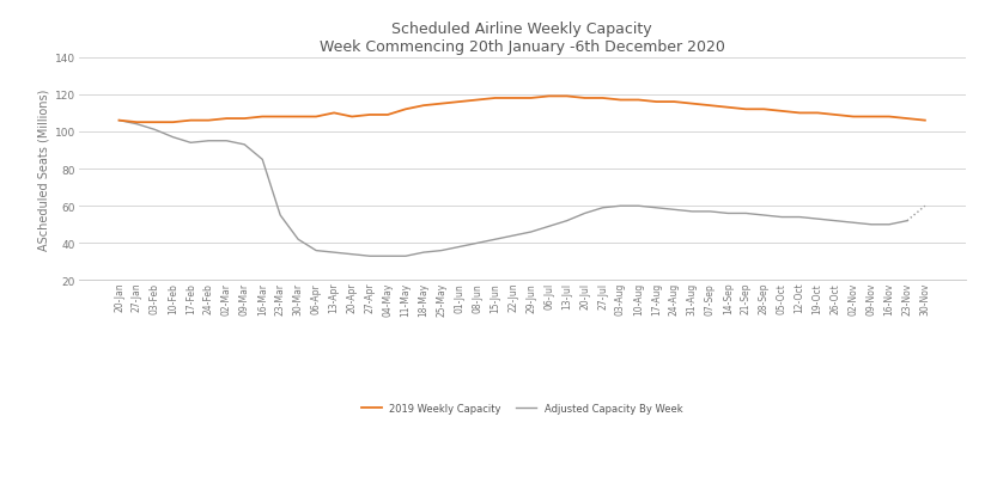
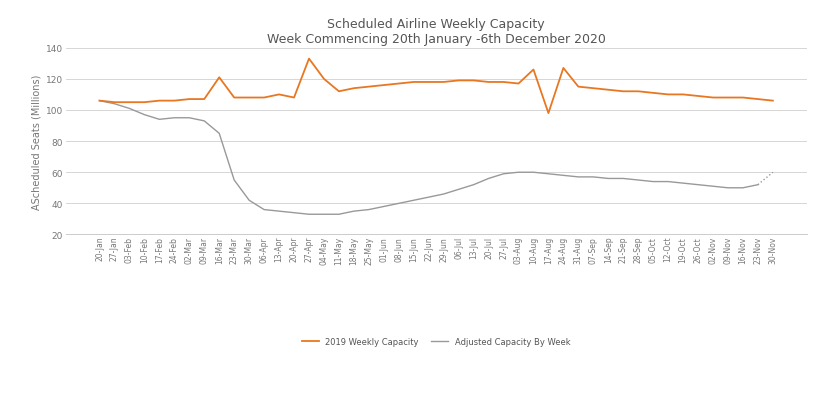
2019 Weekly Capacity/16-Mar: 108 -> 121
2019 Weekly Capacity/27-Apr: 109 -> 133
2019 Weekly Capacity/04-May: 109 -> 120
2019 Weekly Capacity/10-Aug: 117 -> 126
2019 Weekly Capacity/17-Aug: 116 -> 98
2019 Weekly Capacity/24-Aug: 116 -> 127
